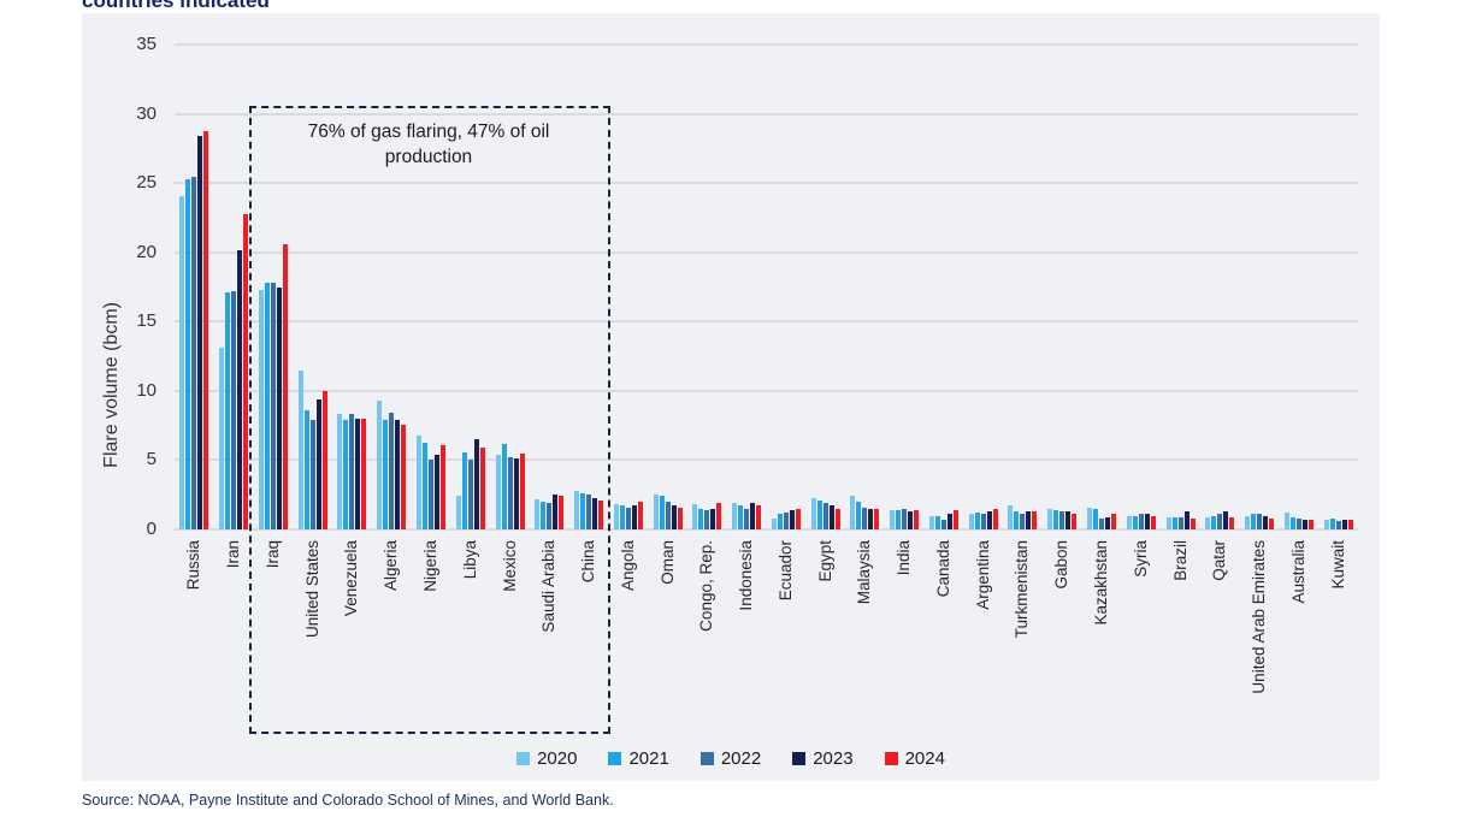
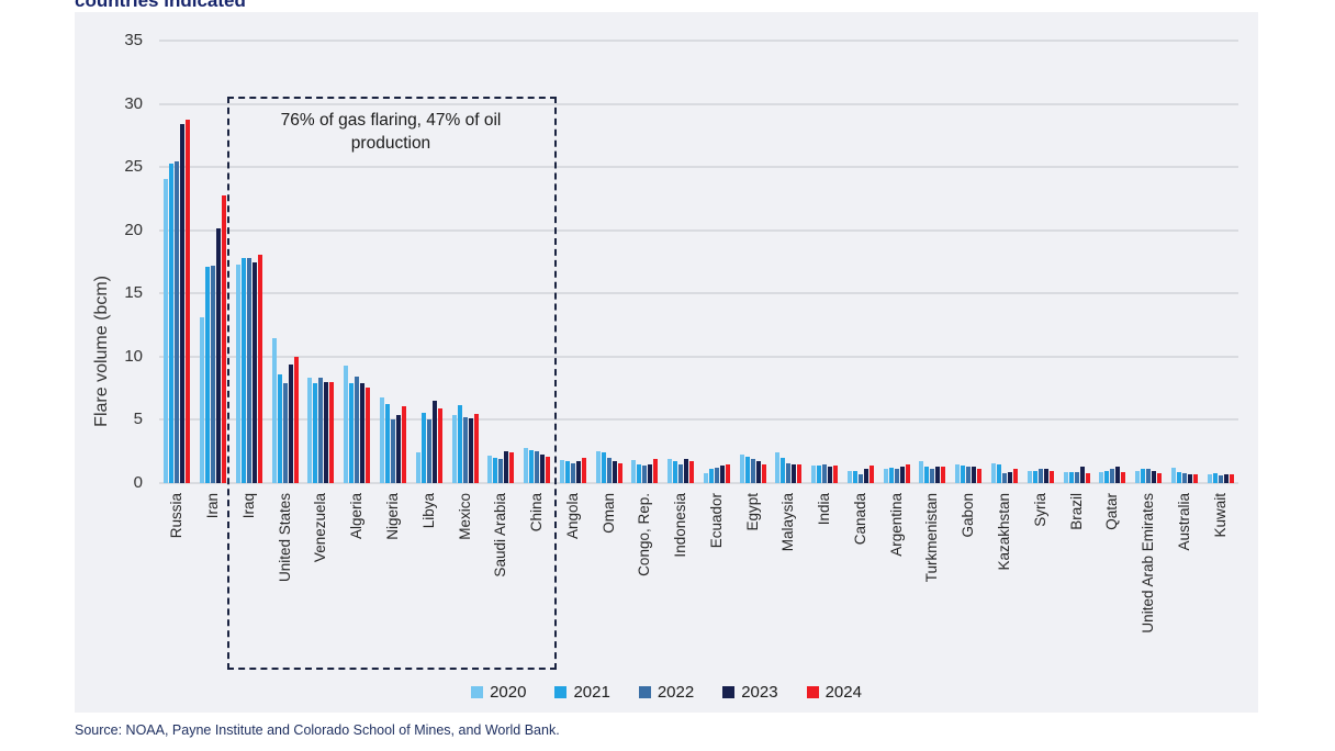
2024/Iraq: 20.6 -> 18.1
